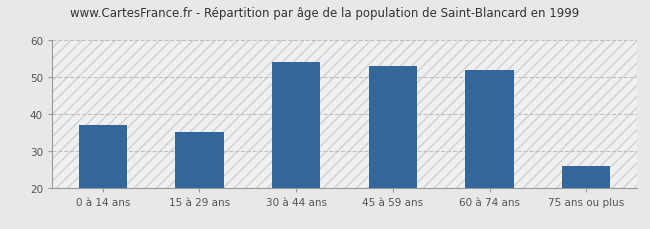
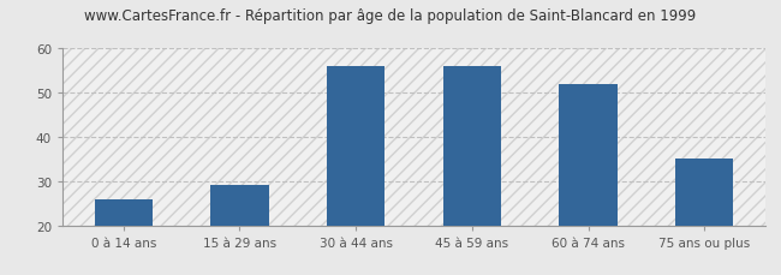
0 à 14 ans: 37 -> 26
15 à 29 ans: 35 -> 29
30 à 44 ans: 54 -> 56
45 à 59 ans: 53 -> 56
75 ans ou plus: 26 -> 35
